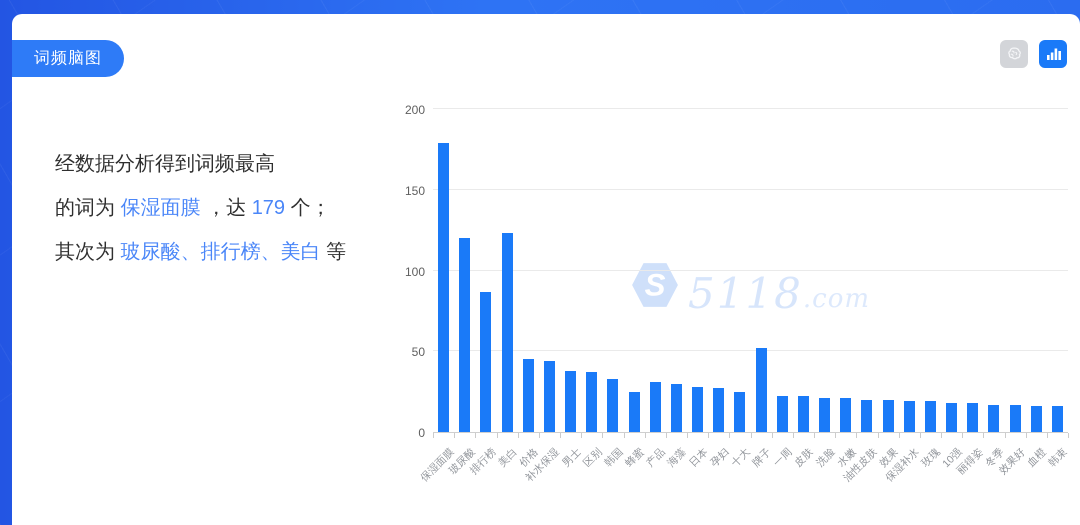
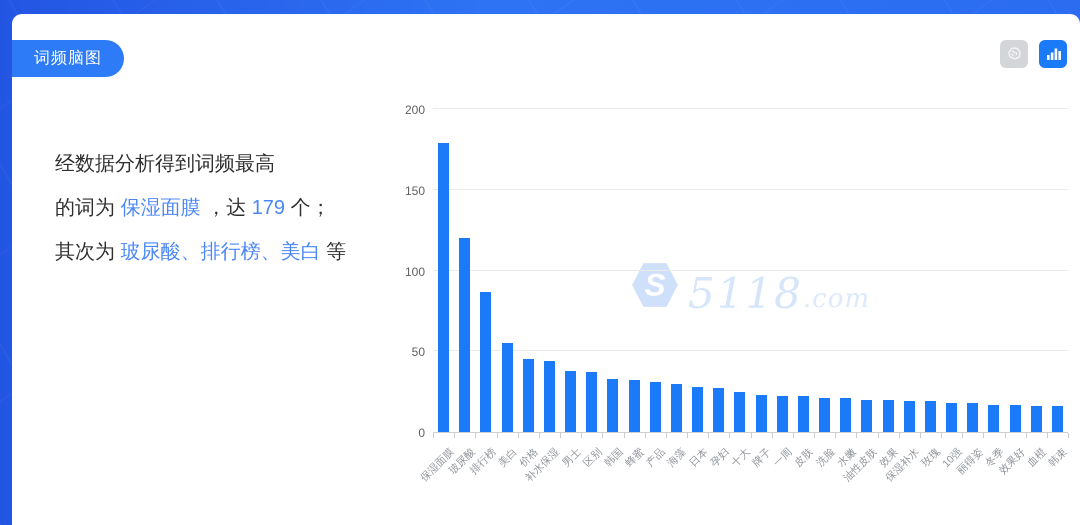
美白: 123 -> 55
蜂蜜: 25 -> 32
牌子: 52 -> 23
